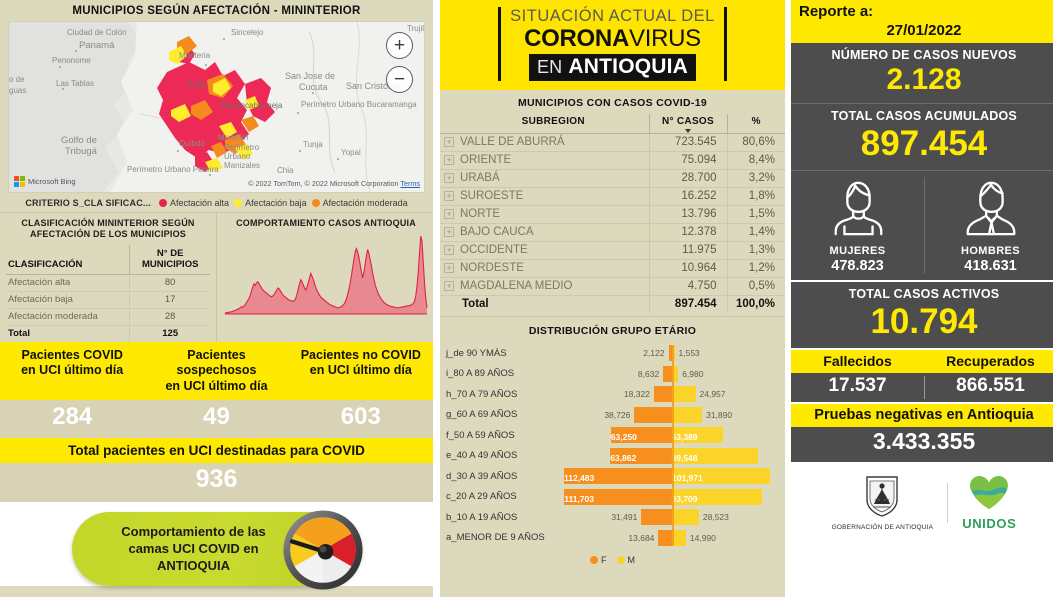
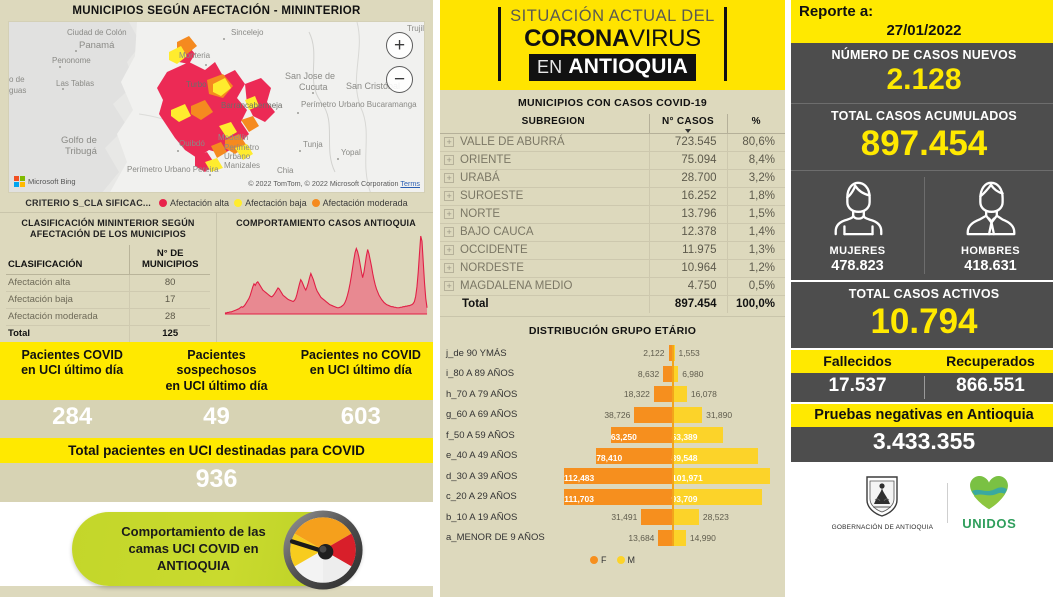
DISTRIBUCIÓN GRUPO ETÁRIO/M/h_70 A 79 AÑOS: 24,957 -> 16,078
DISTRIBUCIÓN GRUPO ETÁRIO/F/e_40 A 49 AÑOS: 63,862 -> 78,410
